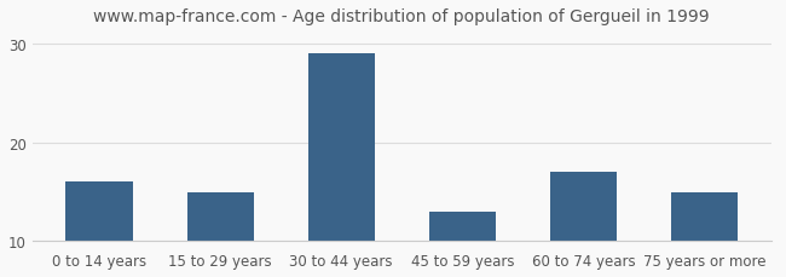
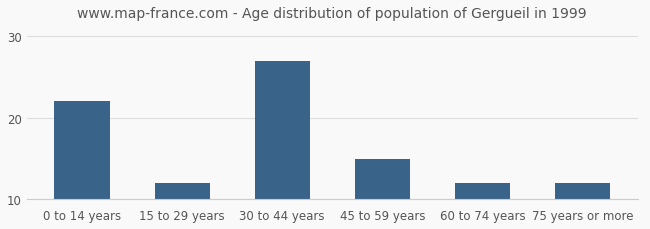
0 to 14 years: 16 -> 22
15 to 29 years: 15 -> 12
30 to 44 years: 29 -> 27
45 to 59 years: 13 -> 15
60 to 74 years: 17 -> 12
75 years or more: 15 -> 12
